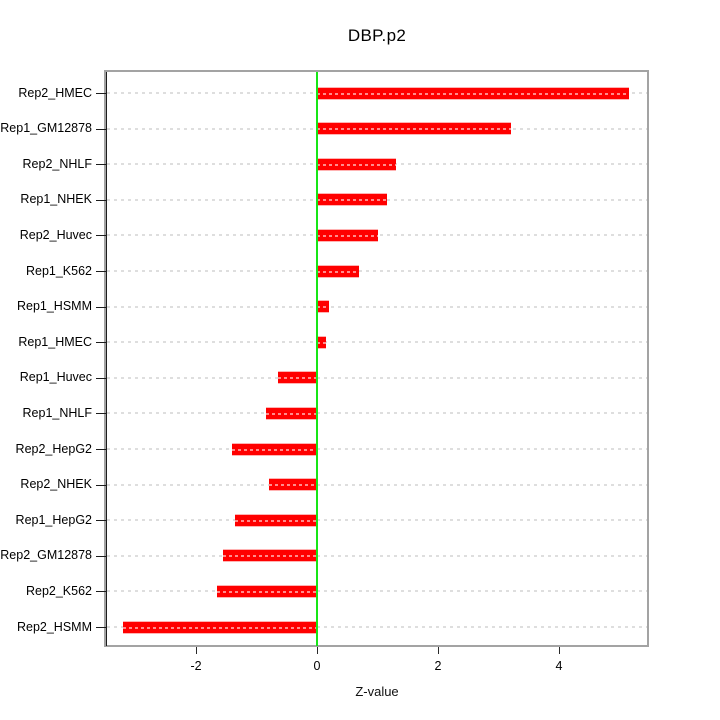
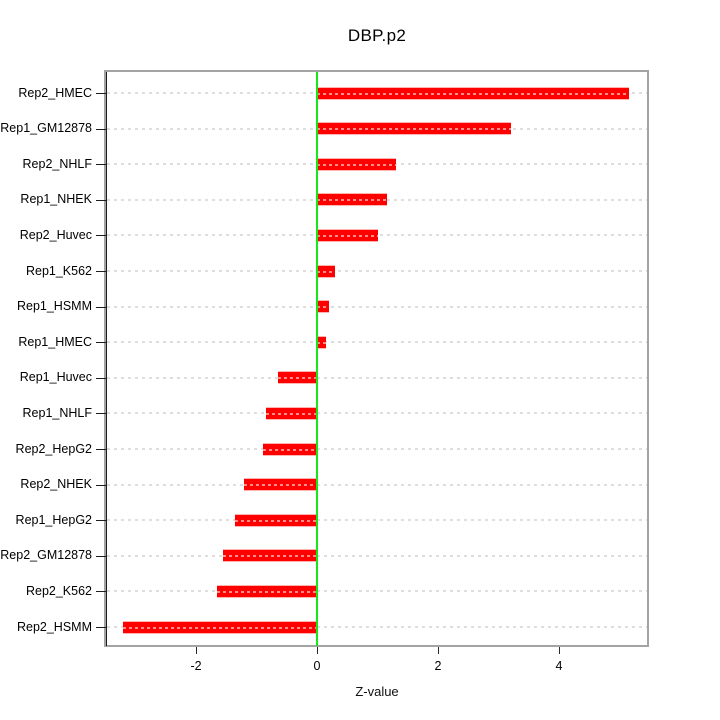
Rep1_K562: 0.7 -> 0.3
Rep2_HepG2: -1.4 -> -0.9
Rep2_NHEK: -0.8 -> -1.2
